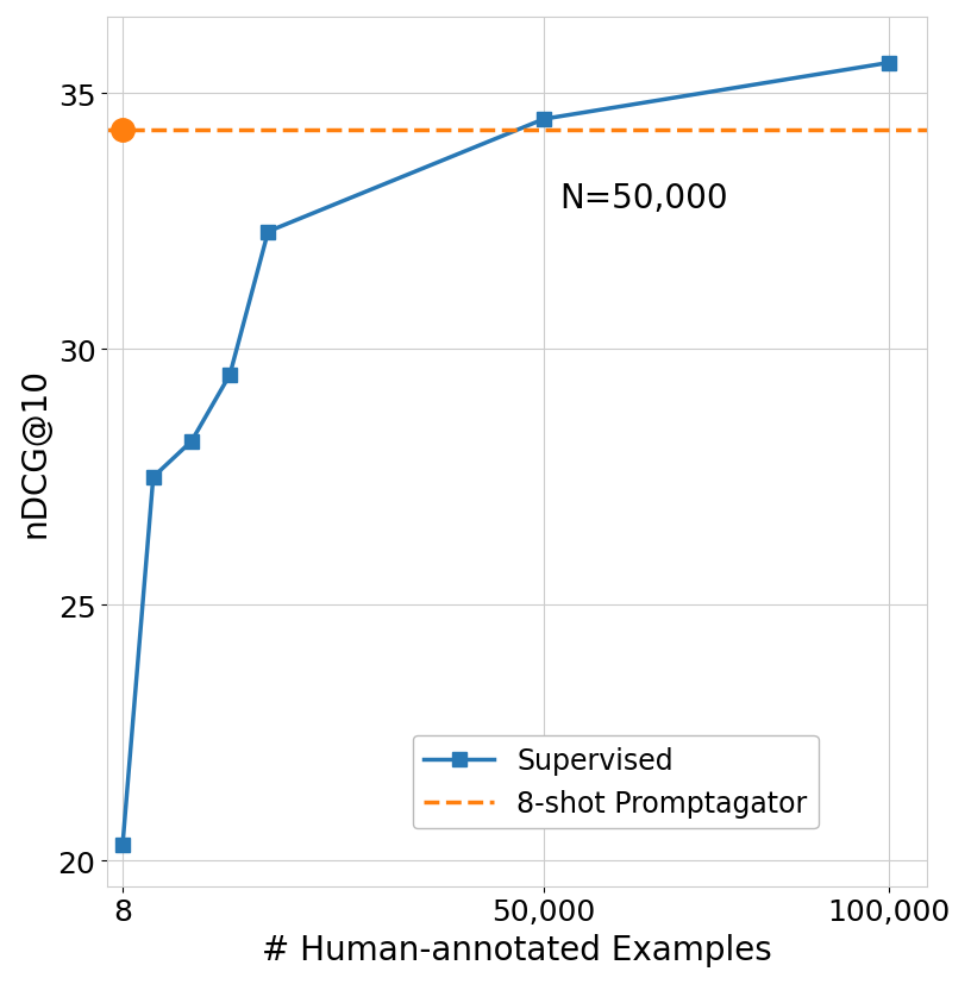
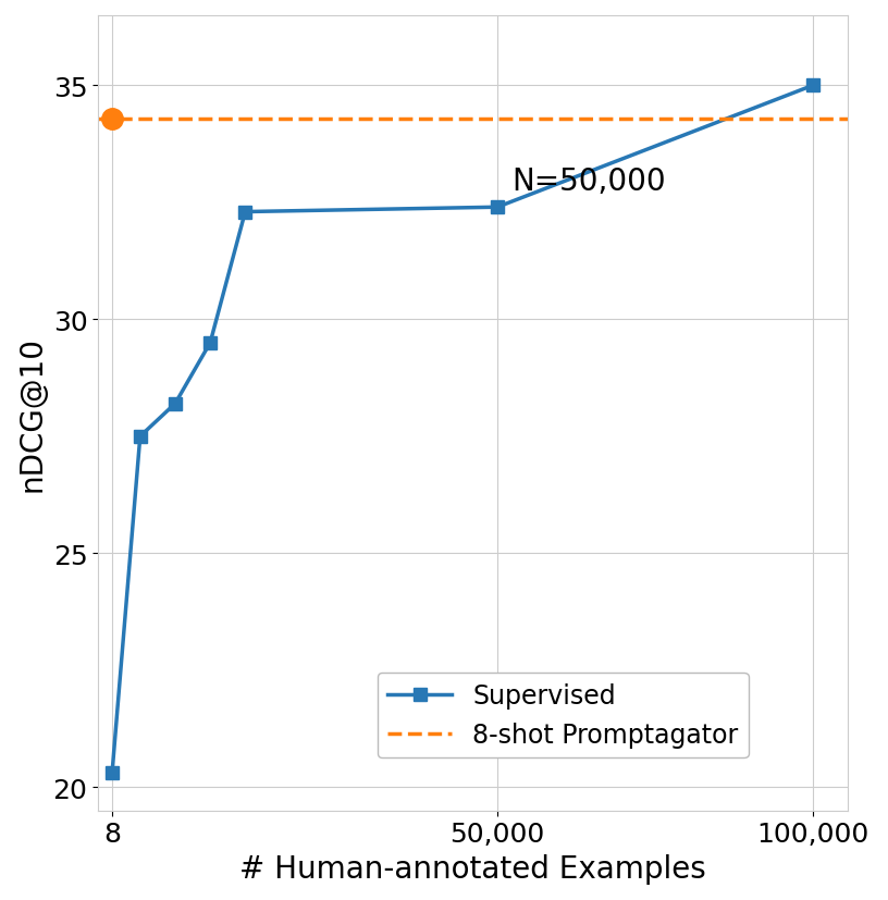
50,000: 34.5 -> 32.4
100,000: 35.6 -> 35.0
